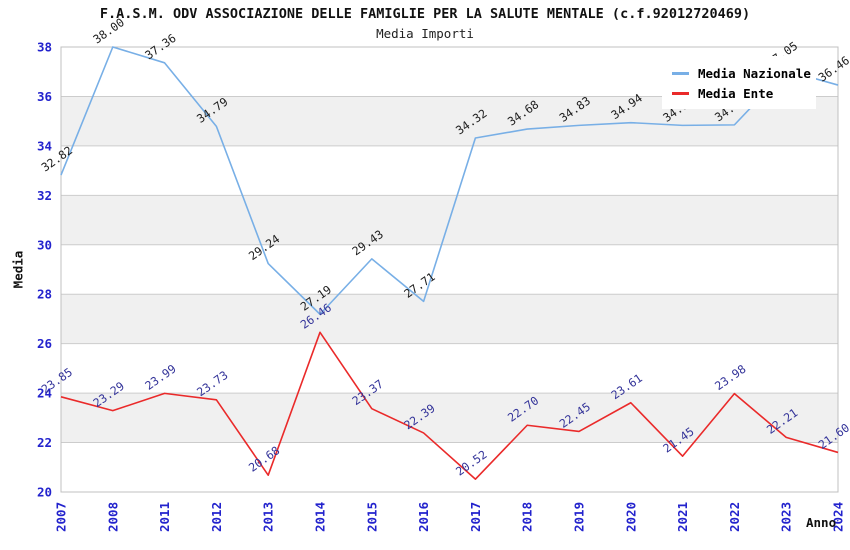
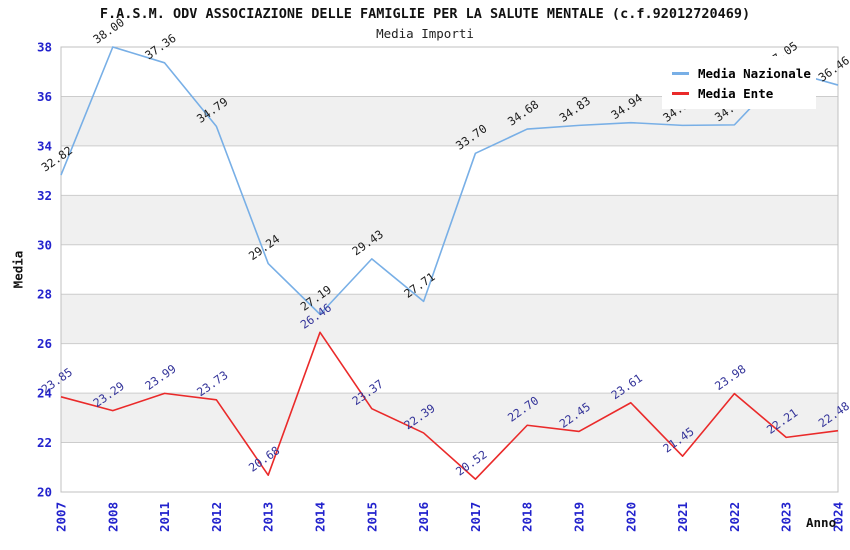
Media Nazionale/2017: 34.32 -> 33.70
Media Ente/2024: 21.60 -> 22.48
